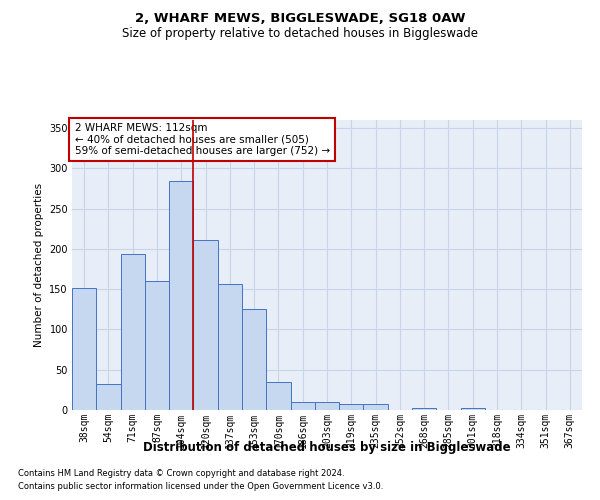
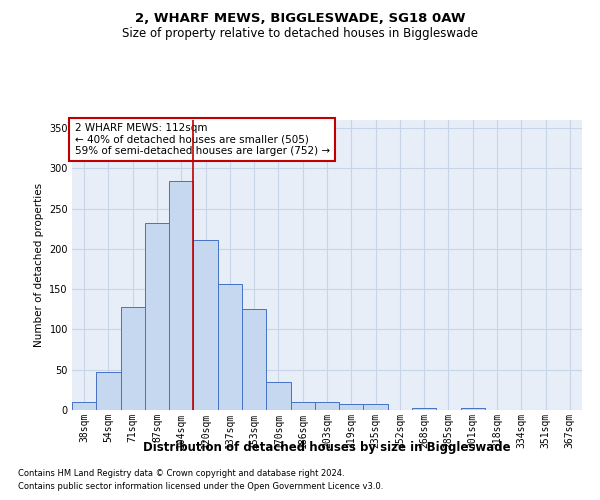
38sqm: 152 -> 10
54sqm: 32 -> 47
71sqm: 194 -> 128
87sqm: 160 -> 232
